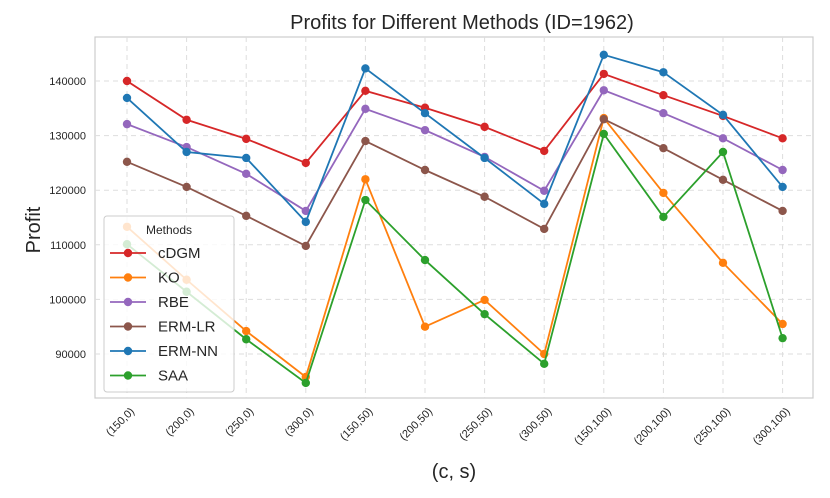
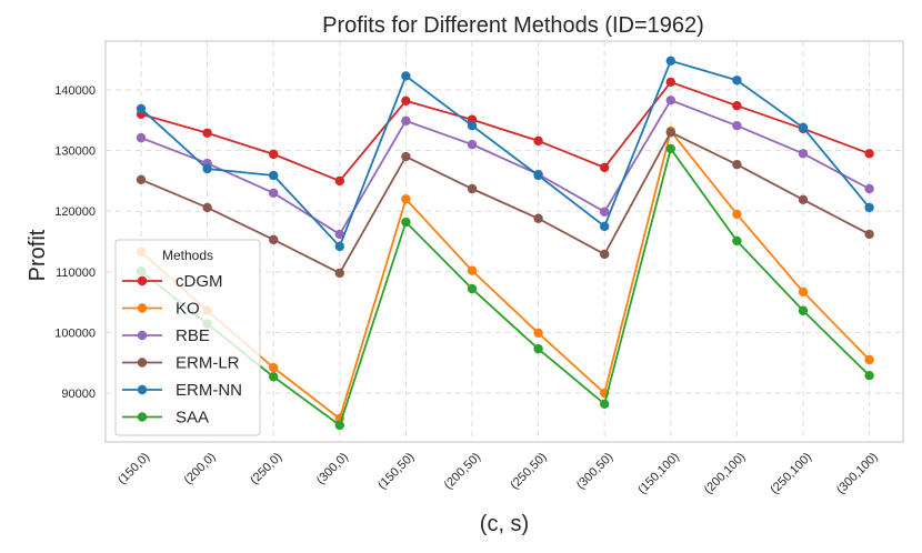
cDGM/(150,0): 140000 -> 136000
KO/(200,50): 95000 -> 110000
SAA/(250,100): 127000 -> 104000
